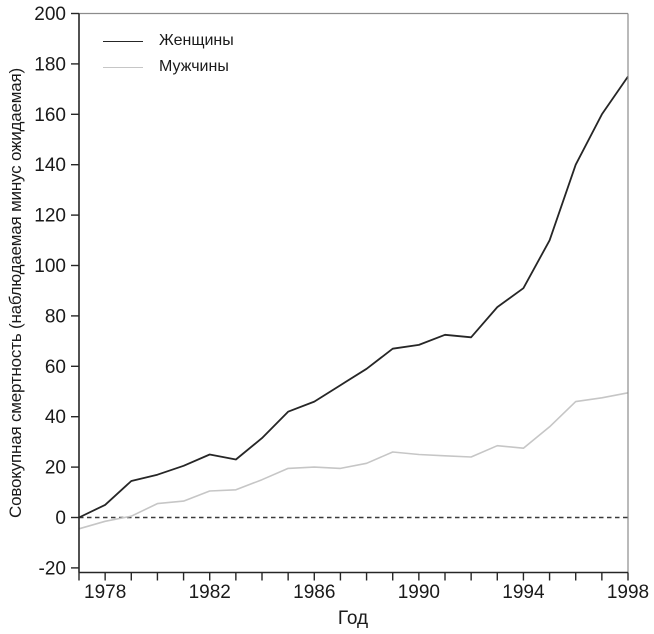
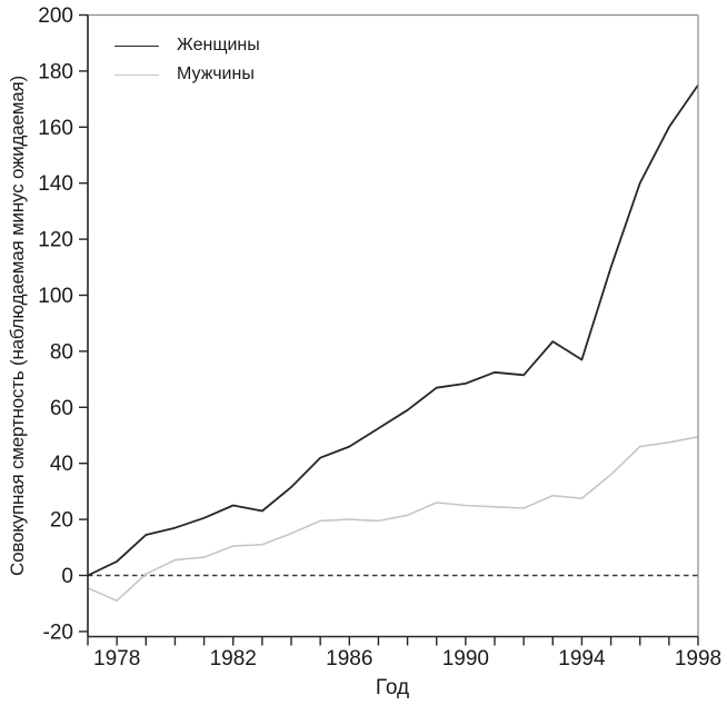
Мужчины/1978: -2 -> -9
Женщины/1994: 91 -> 77
